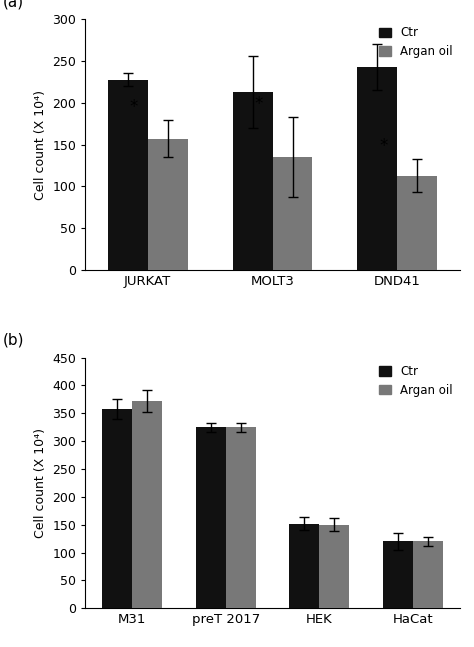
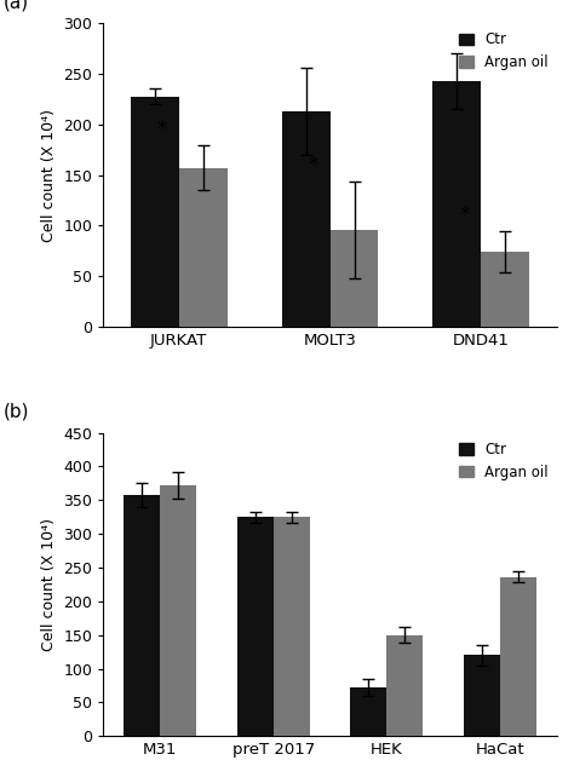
Argan oil/MOLT3: 135 -> 96
Argan oil/DND41: 113 -> 74
Ctr/HEK: 152 -> 72
Argan oil/HaCat: 120 -> 236
